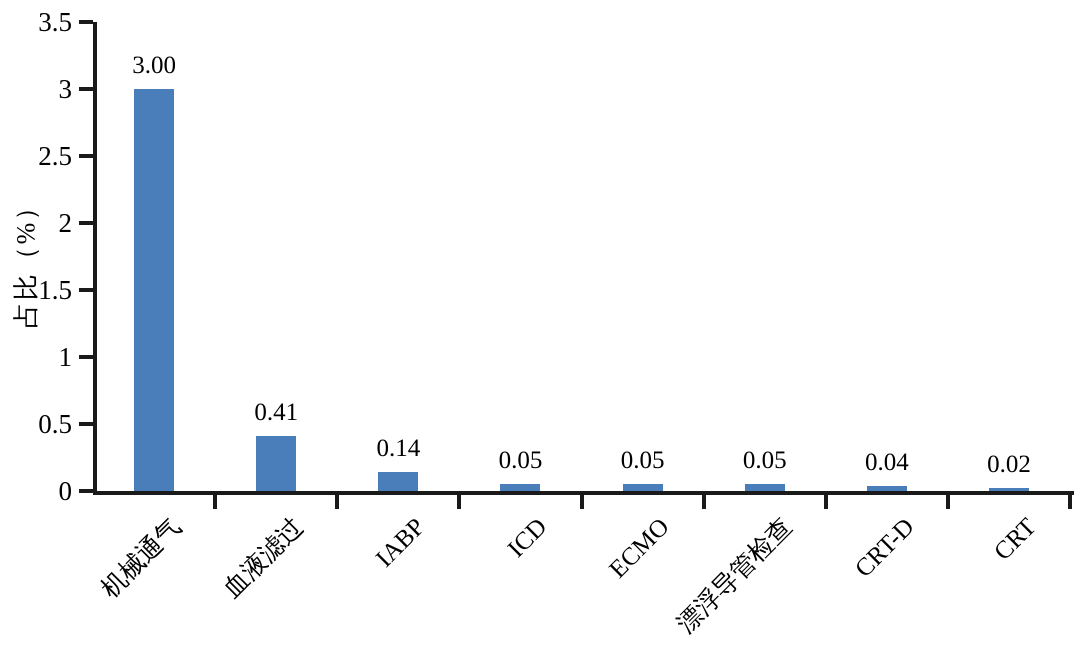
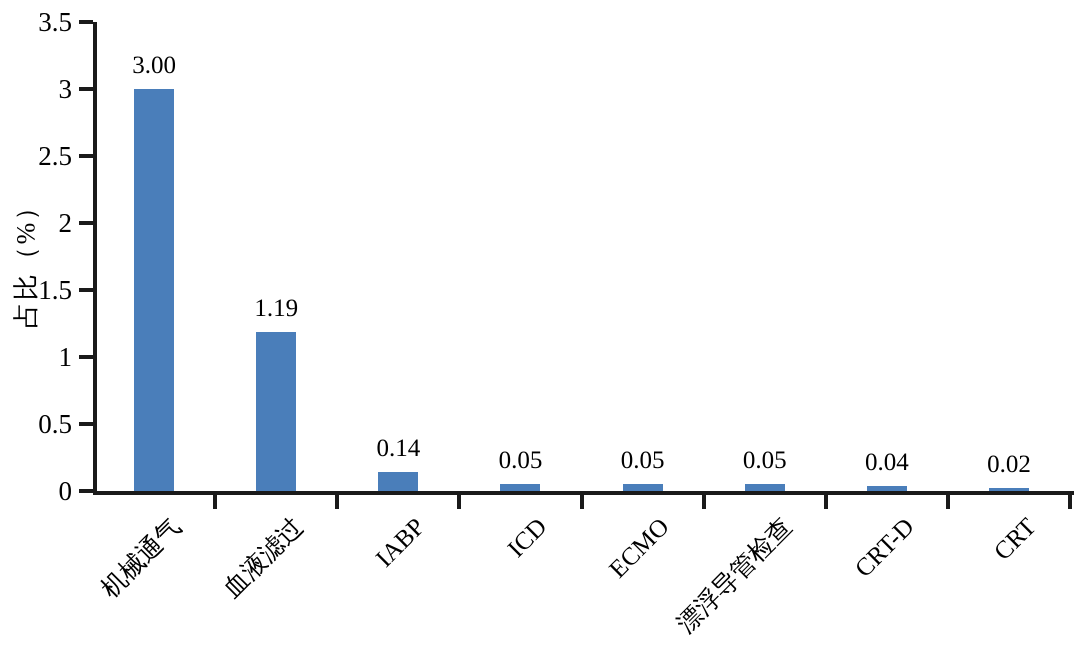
血液滤过: 0.41 -> 1.19
